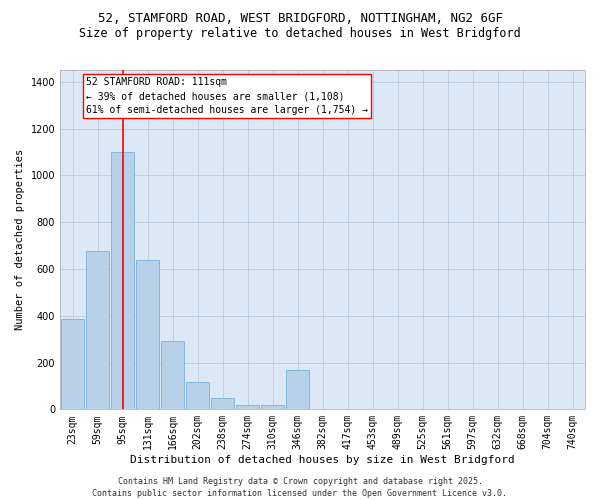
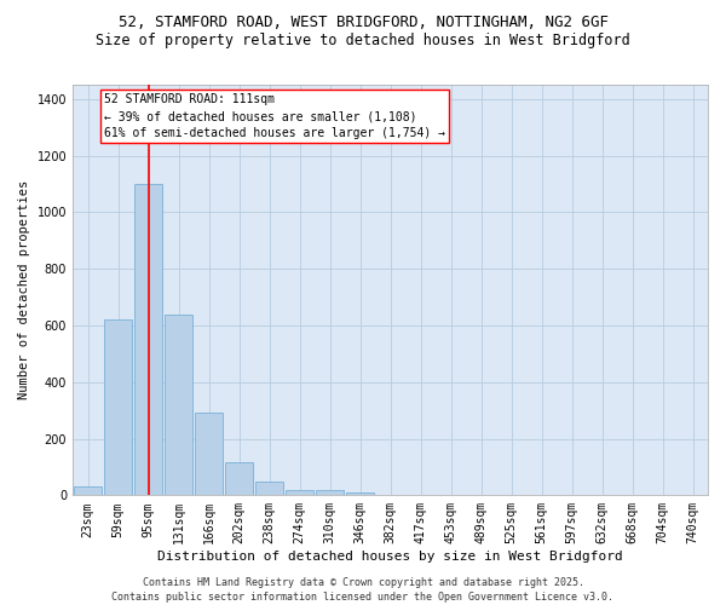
23sqm: 385 -> 30
59sqm: 675 -> 620
346sqm: 170 -> 12
